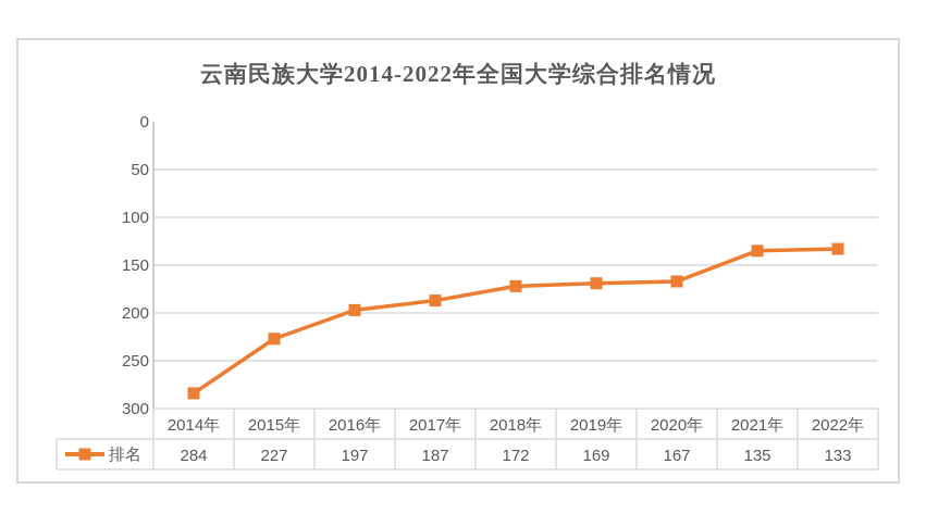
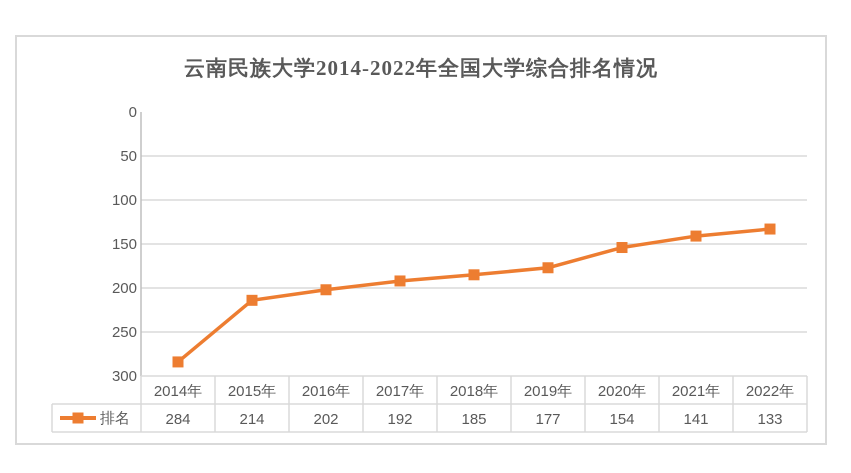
2015年: 227 -> 214
2016年: 197 -> 202
2017年: 187 -> 192
2018年: 172 -> 185
2019年: 169 -> 177
2020年: 167 -> 154
2021年: 135 -> 141
